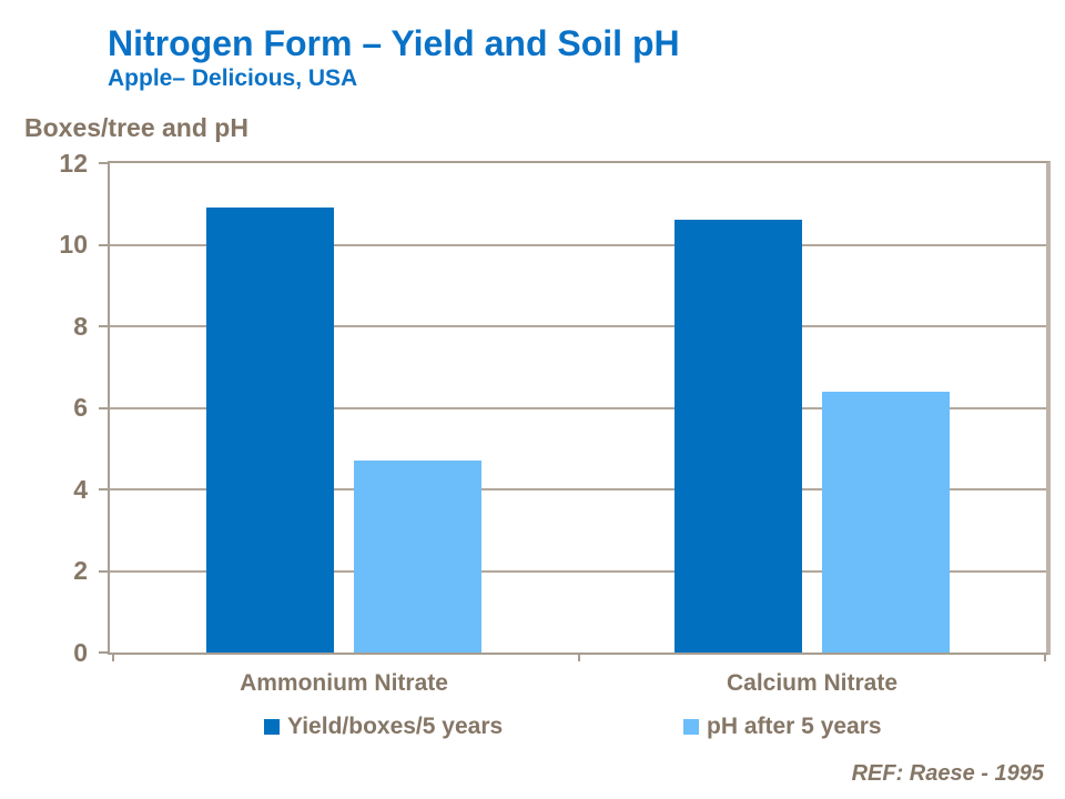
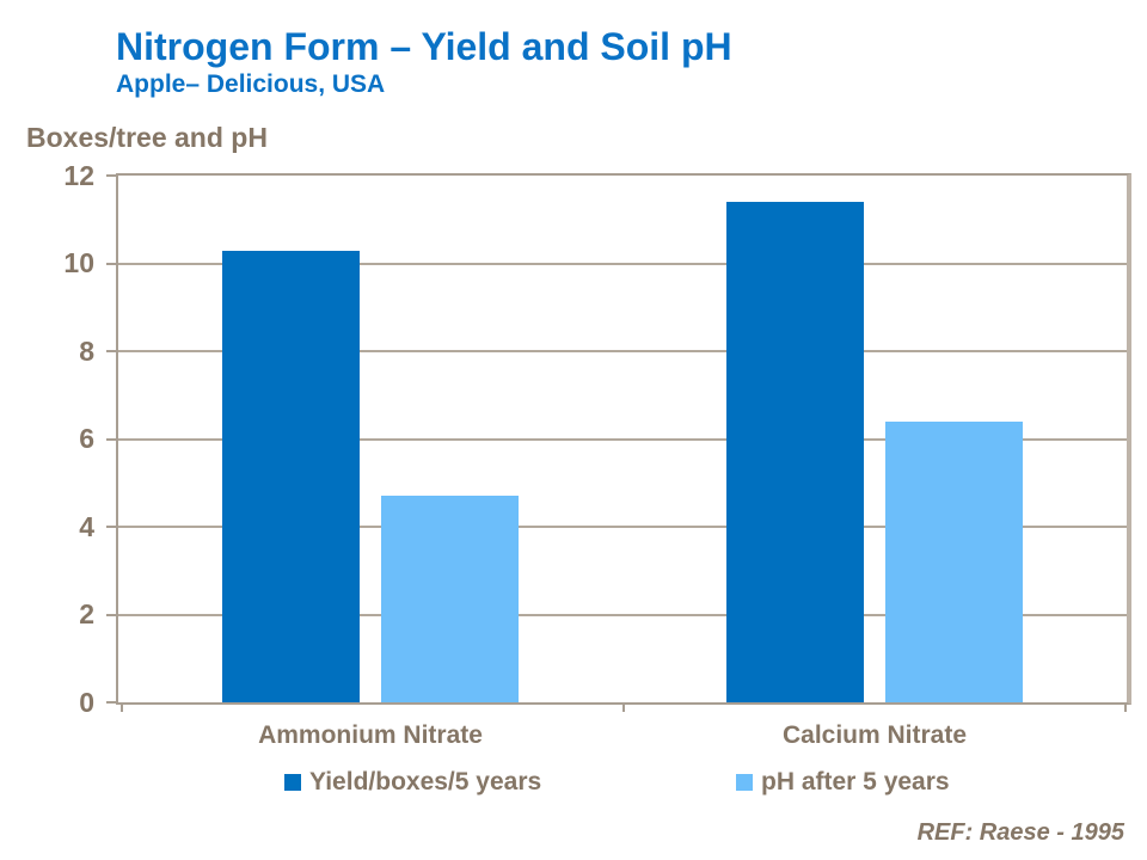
Yield/boxes/5 years/Ammonium Nitrate: 10.9 -> 10.3
Yield/boxes/5 years/Calcium Nitrate: 10.6 -> 11.4
